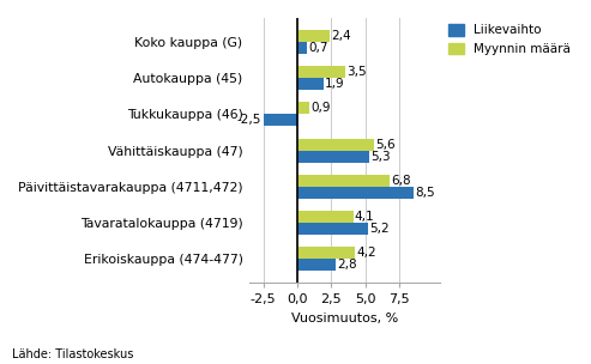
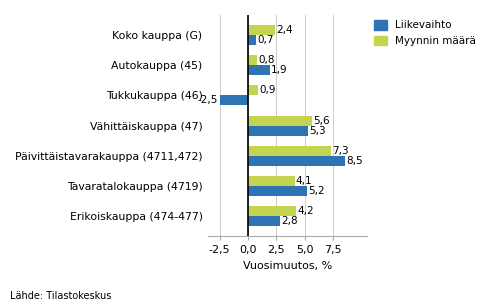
Myynnin määrä/Autokauppa (45): 3,5 -> 0,8
Myynnin määrä/Päivittäistavarakauppa (4711,472): 6,8 -> 7,3
